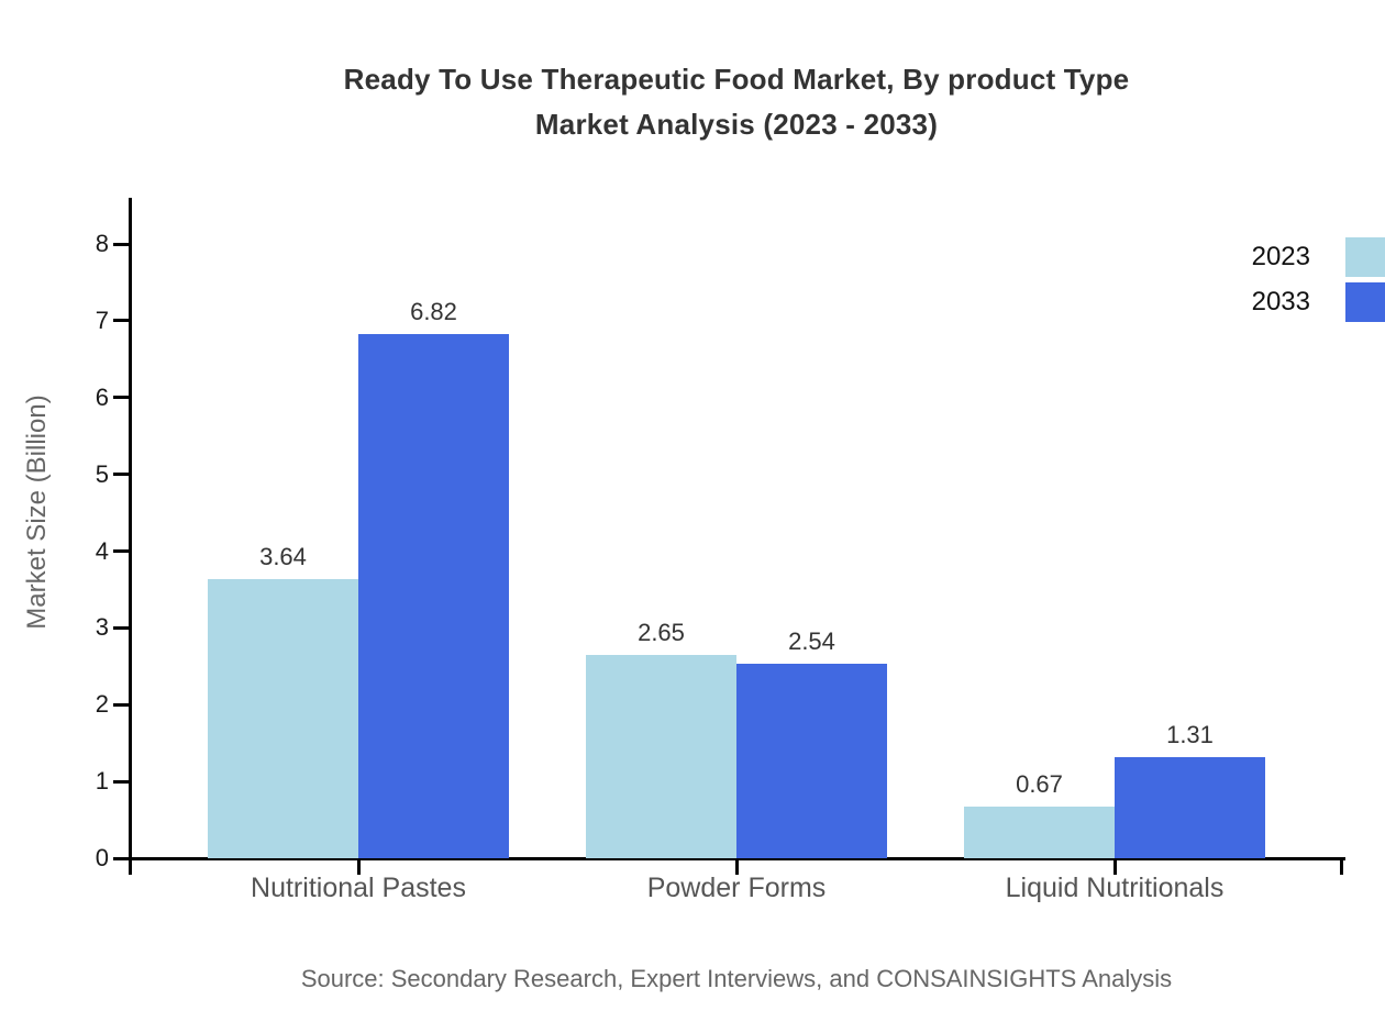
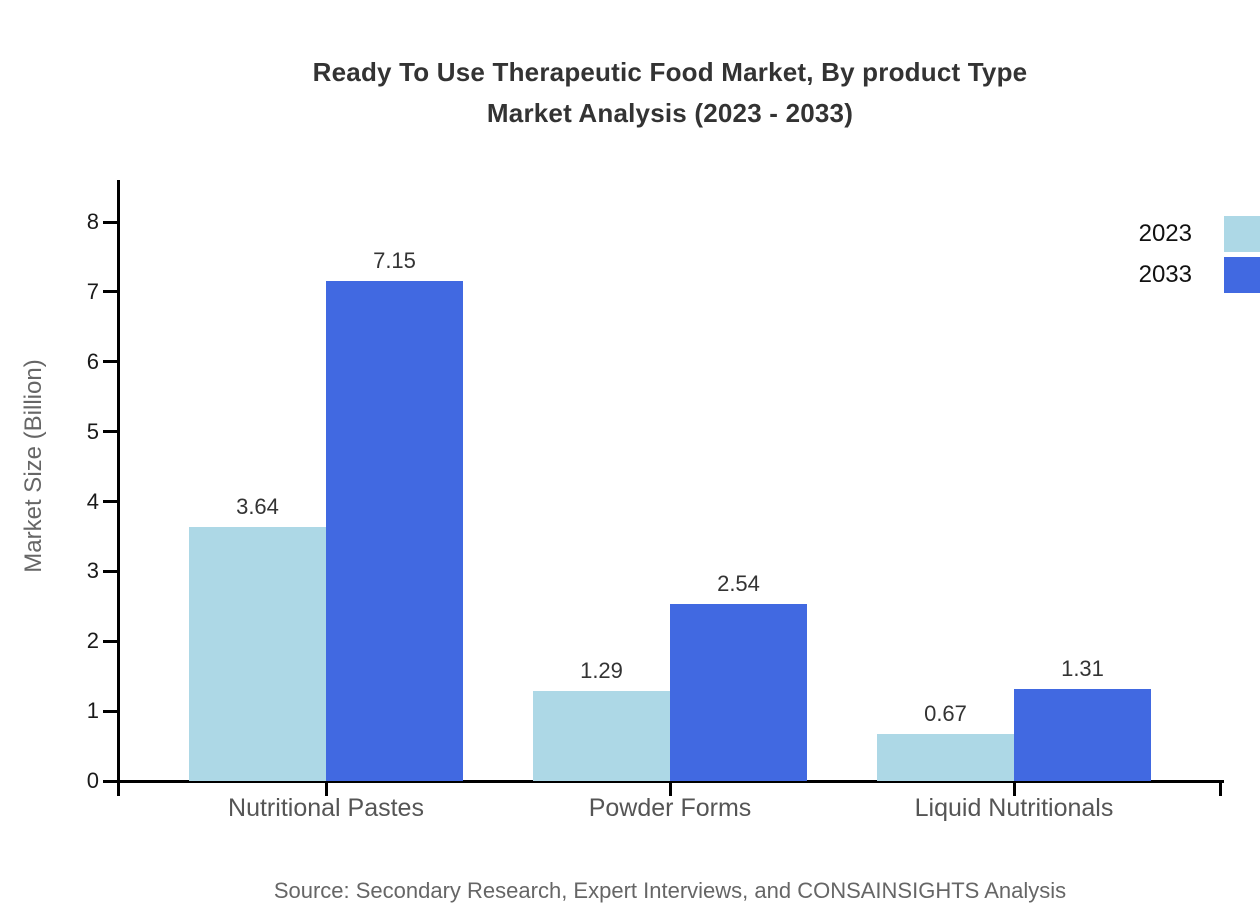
2033/Nutritional Pastes: 6.82 -> 7.15
2023/Powder Forms: 2.65 -> 1.29
